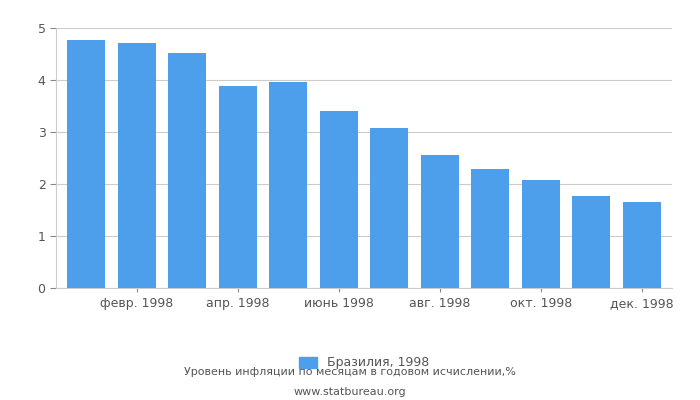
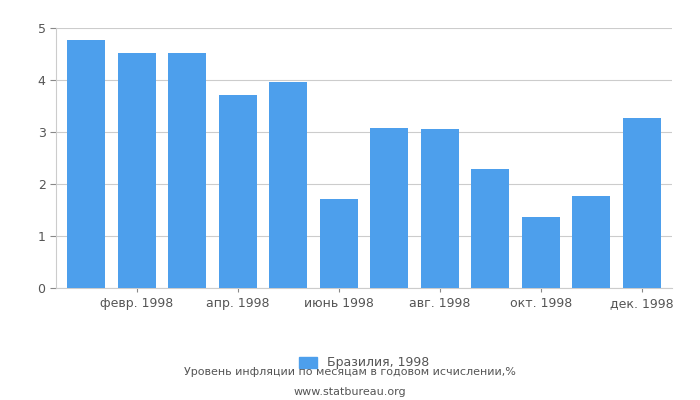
февр. 1998: 4.72 -> 4.52
апр. 1998: 3.89 -> 3.72
июнь 1998: 3.40 -> 1.72
авг. 1998: 2.56 -> 3.06
окт. 1998: 2.07 -> 1.36
дек. 1998: 1.66 -> 3.26
